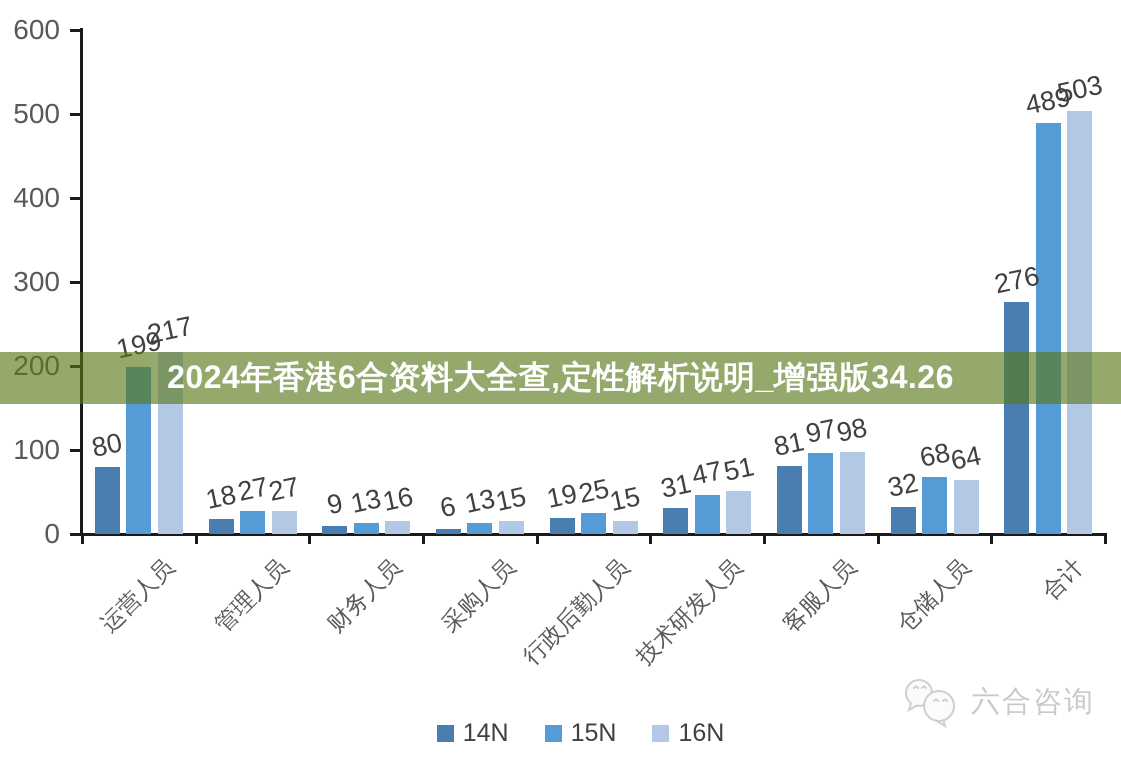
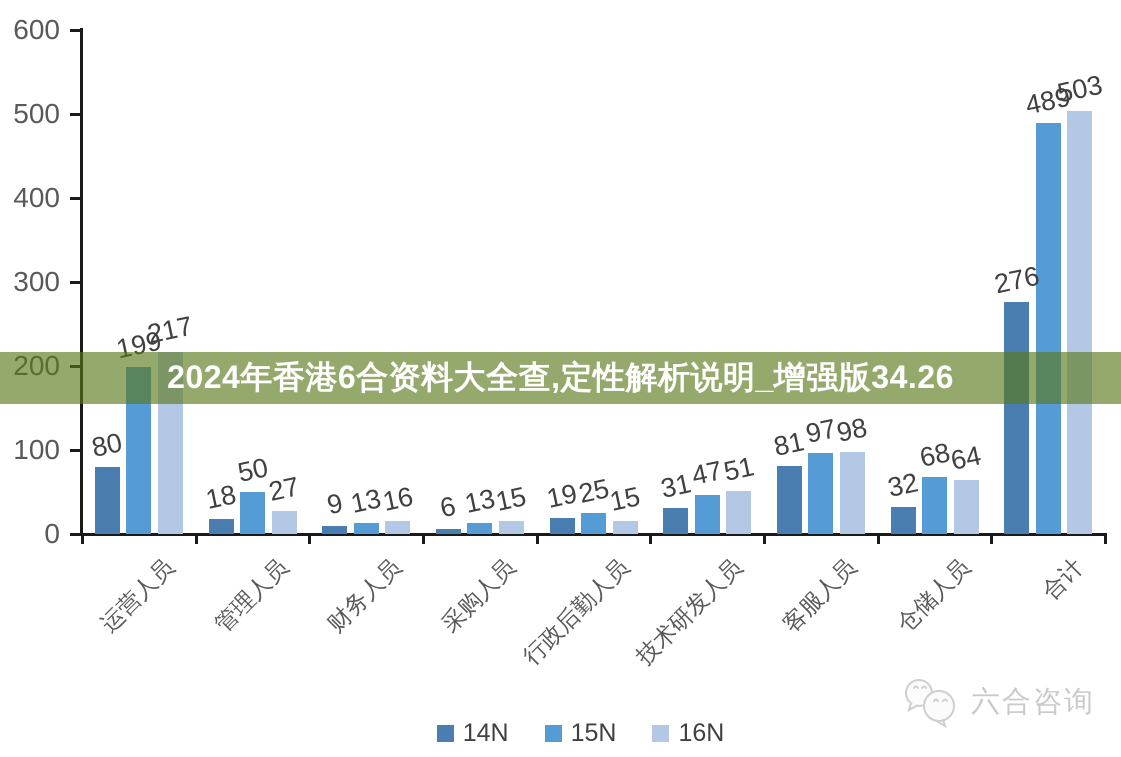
15N/管理人员: 27 -> 50
